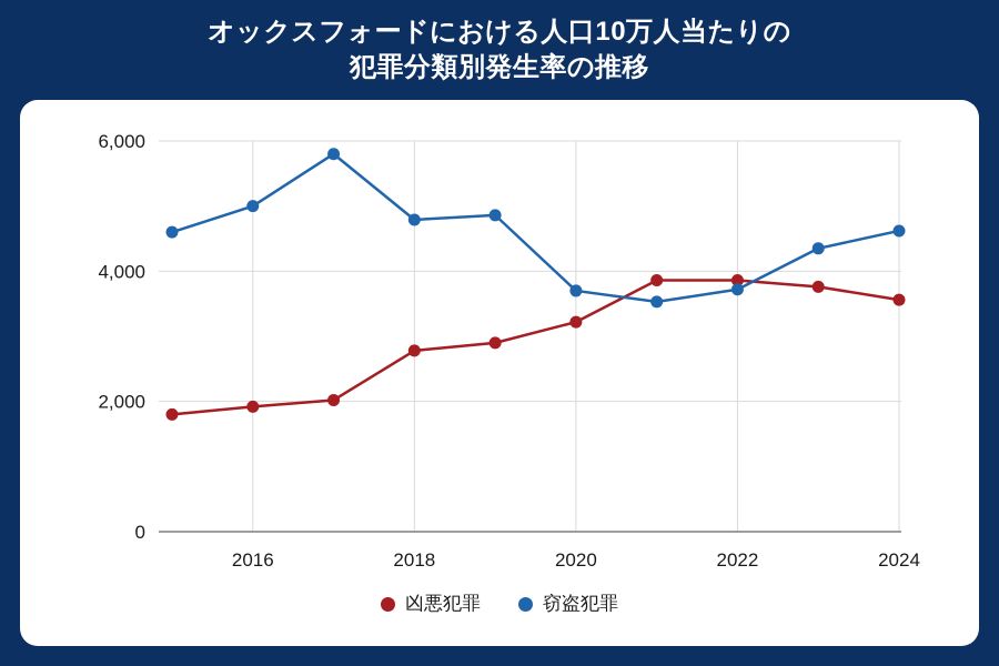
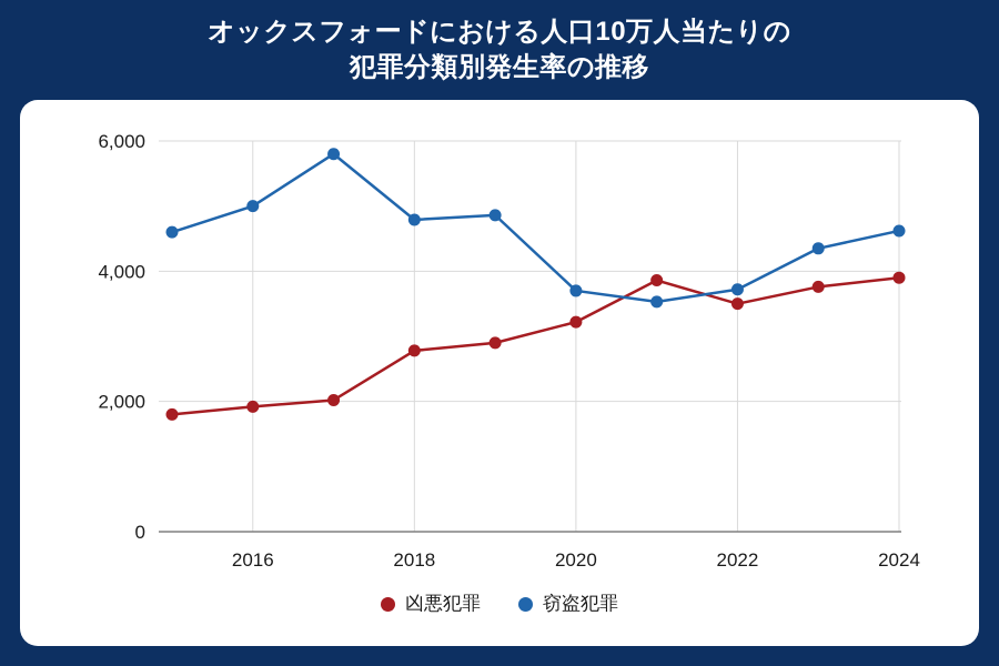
凶悪犯罪/2022: 3900 -> 3500
凶悪犯罪/2024: 3600 -> 3900
